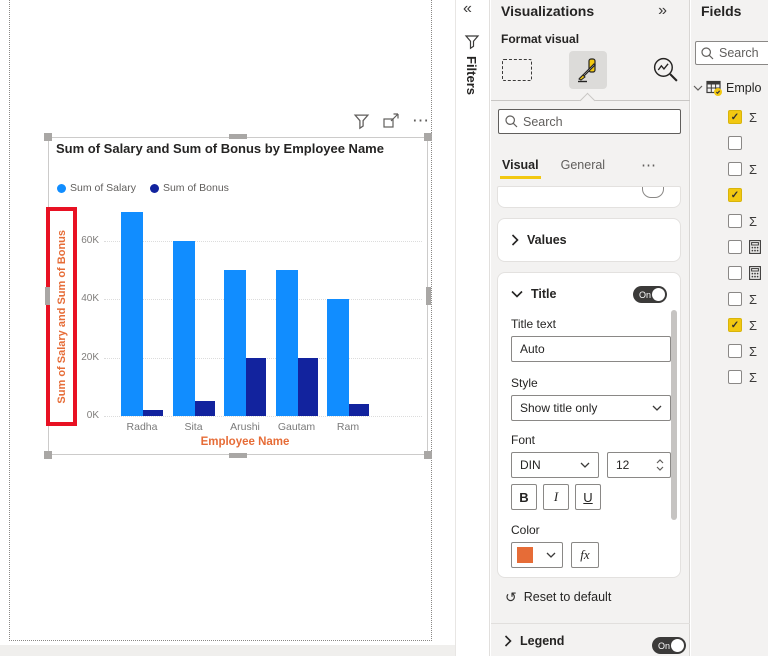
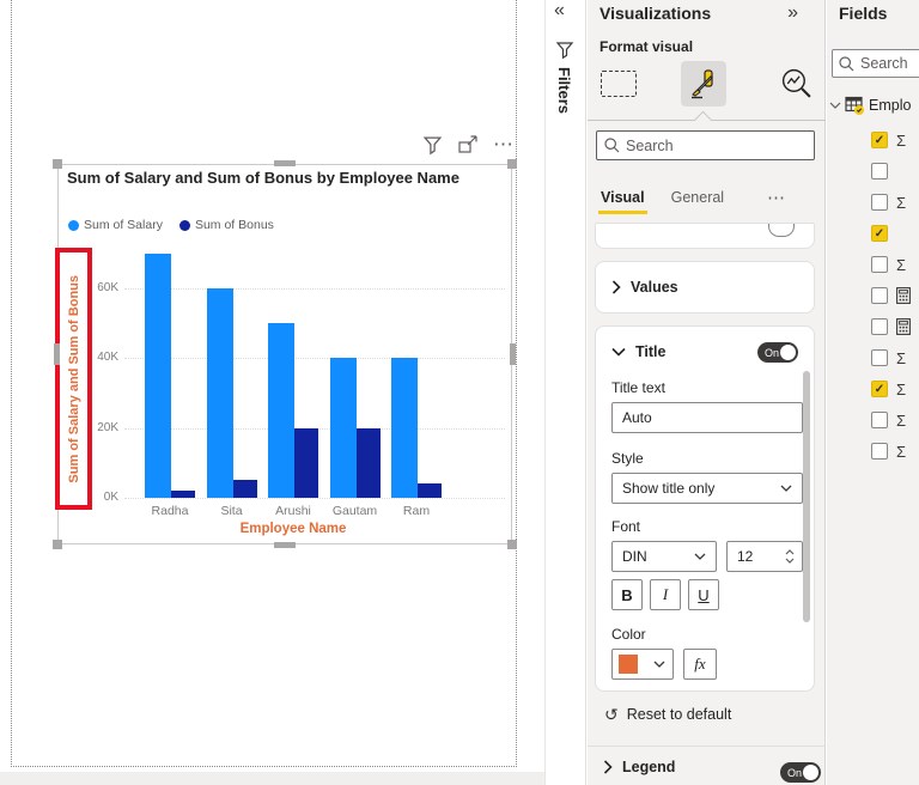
Sum of Salary/Gautam: 50K -> 40K
